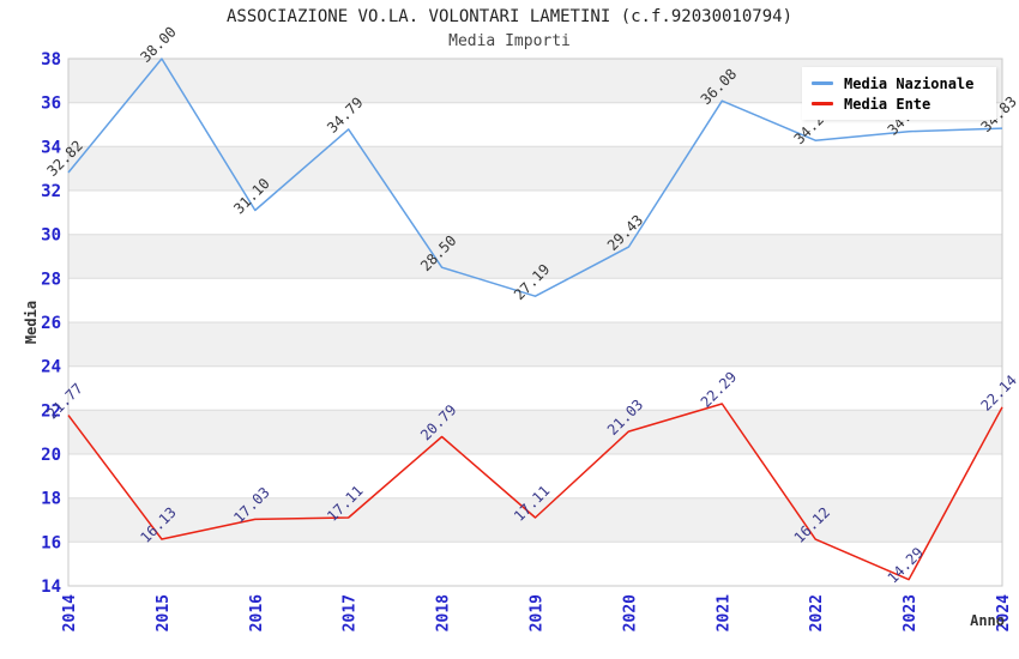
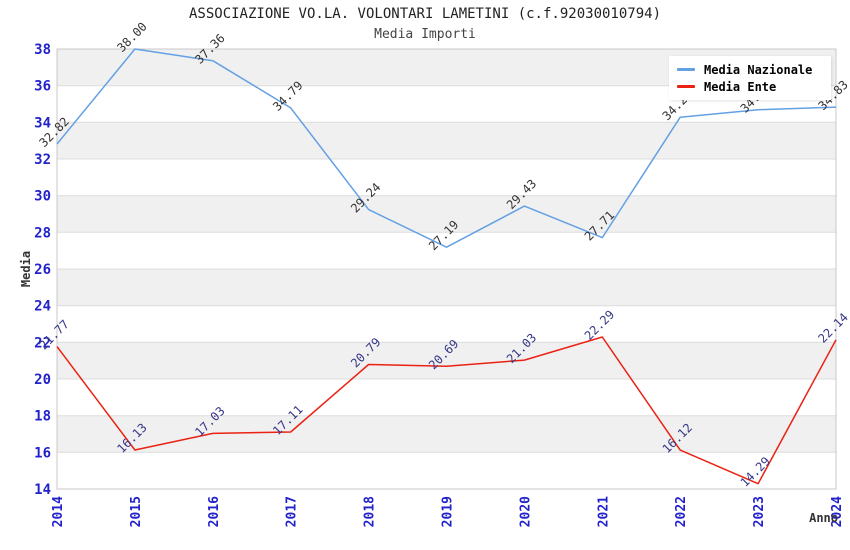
Media Nazionale/2016: 31.10 -> 37.36
Media Nazionale/2018: 28.50 -> 29.24
Media Ente/2019: 17.11 -> 20.69
Media Nazionale/2021: 36.08 -> 27.71
